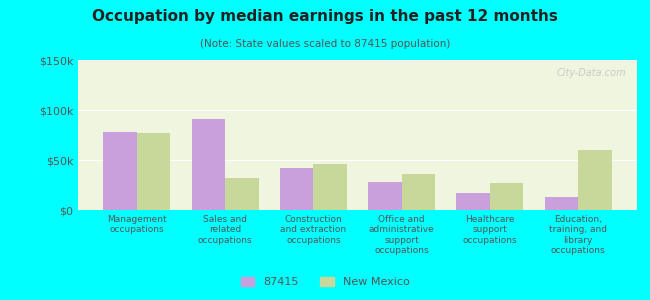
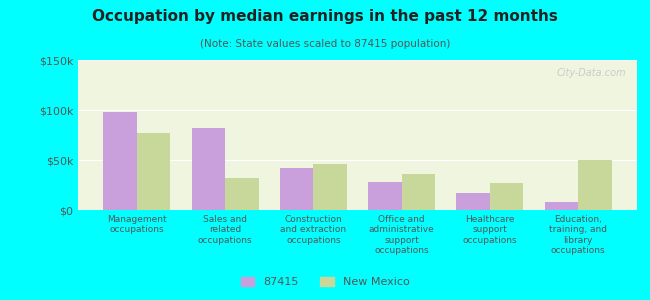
87415/Management occupations: $78k -> $98k
87415/Sales and related occupations: $91k -> $82k
87415/Education, training, and library occupations: $13k -> $8k
New Mexico/Education, training, and library occupations: $60k -> $50k
